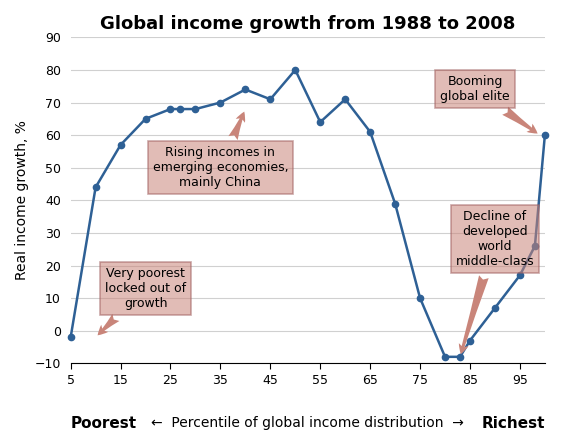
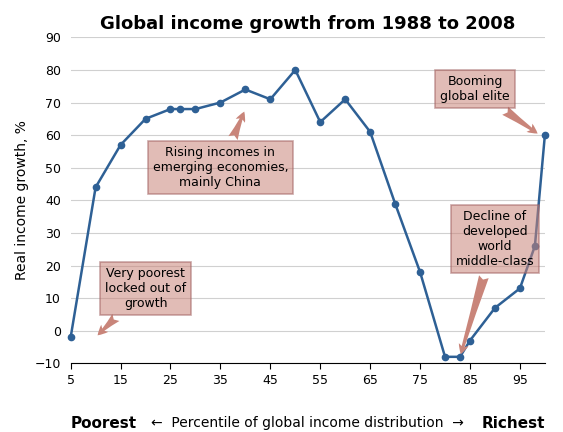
75: 10 -> 18
95: 17 -> 13
